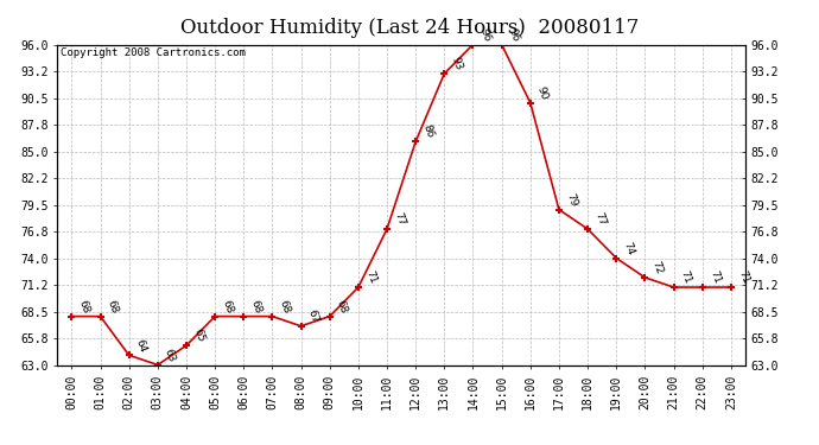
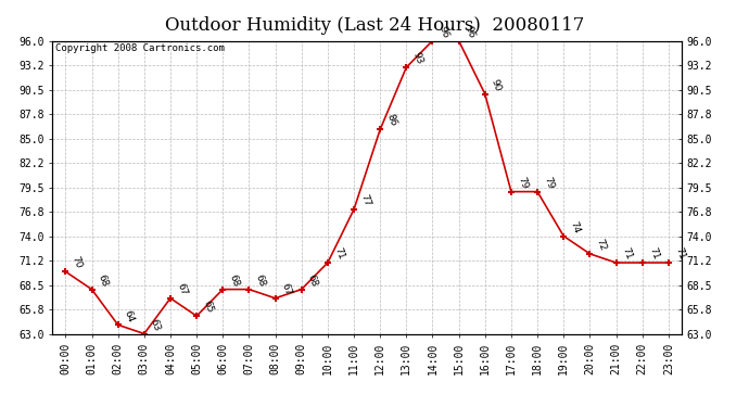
00:00: 68 -> 70
04:00: 65 -> 67
05:00: 68 -> 65
18:00: 77 -> 79
